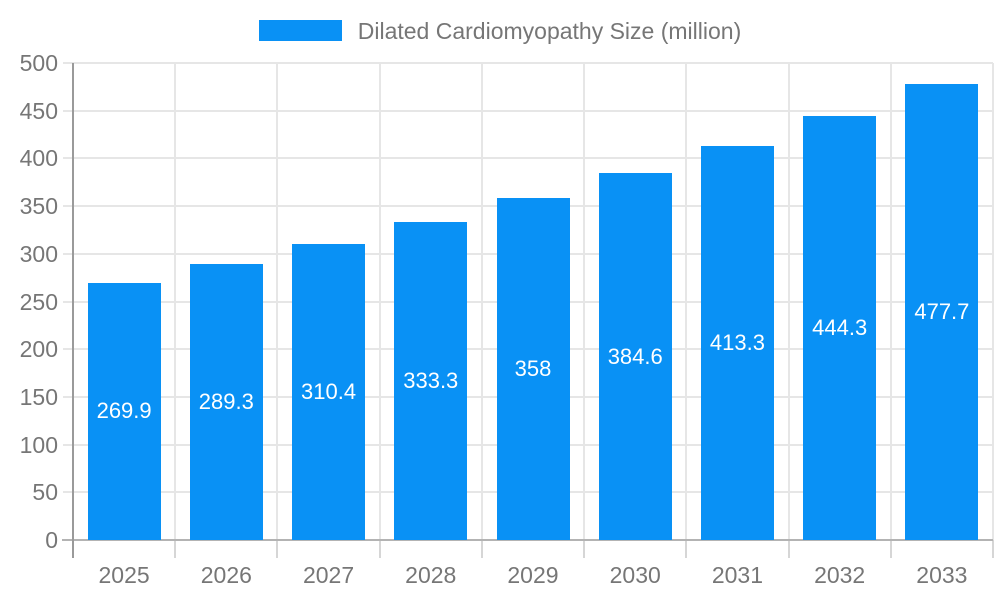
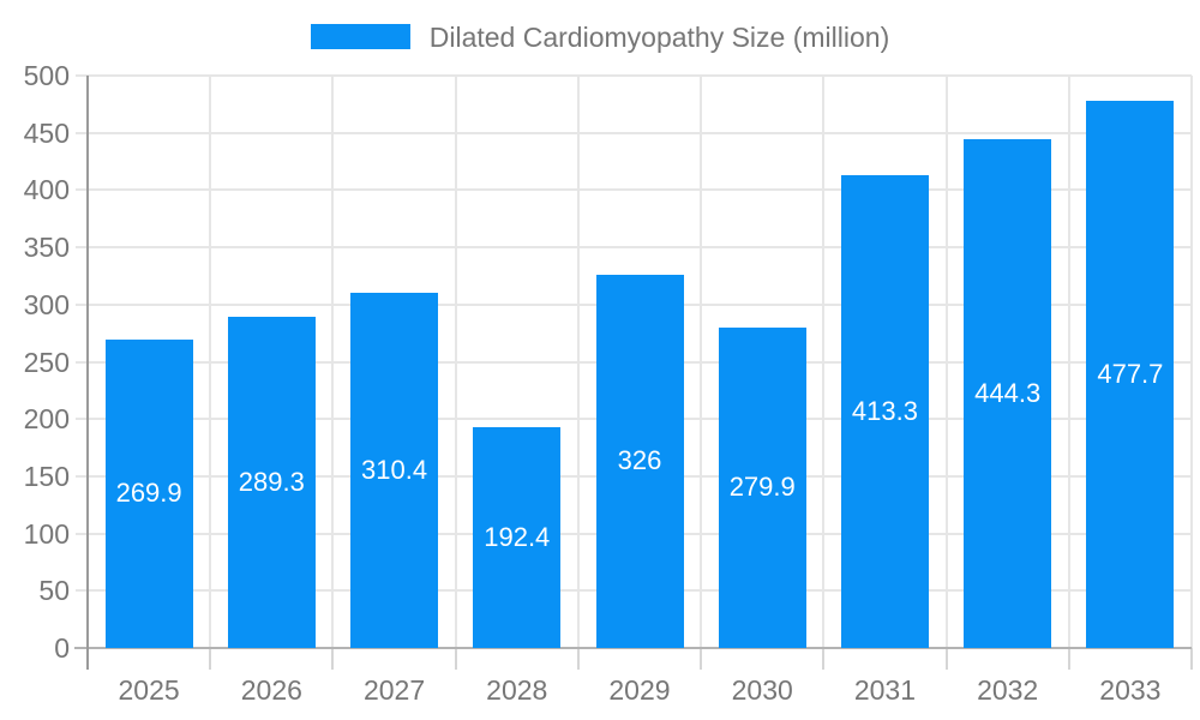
2028: 333.3 -> 192.4
2029: 358 -> 326
2030: 384.6 -> 279.9
